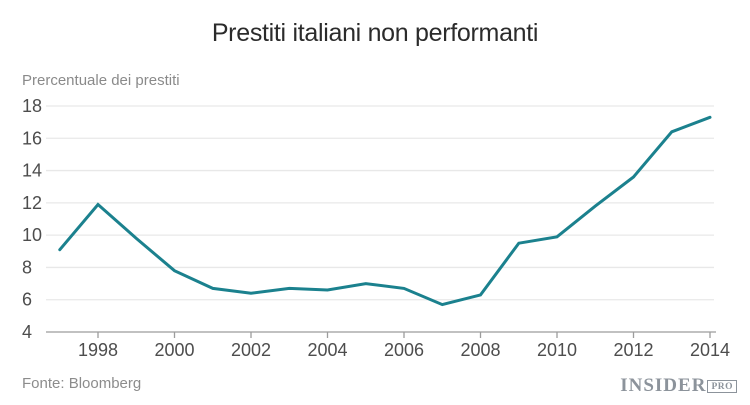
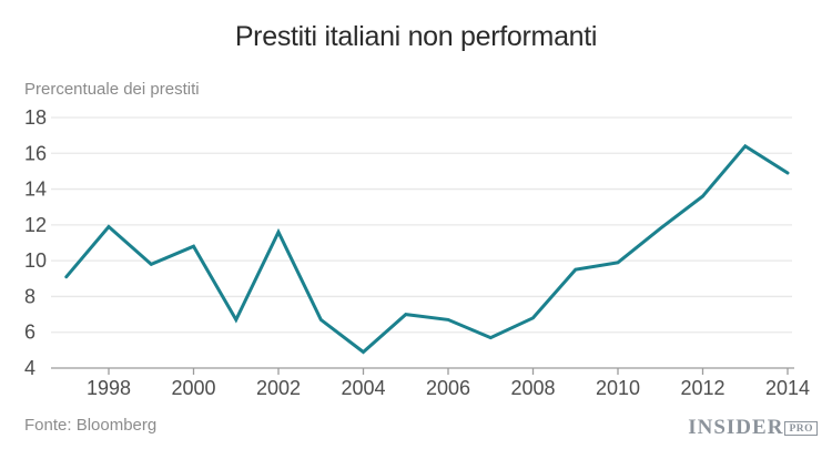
2000: 7.8 -> 10.8
2002: 6.4 -> 11.6
2004: 6.6 -> 4.9
2008: 6.3 -> 6.8
2014: 17.3 -> 14.9
